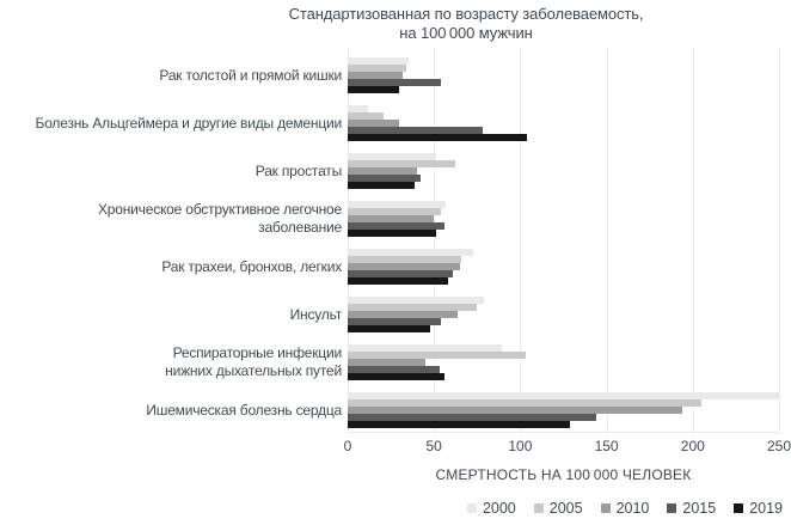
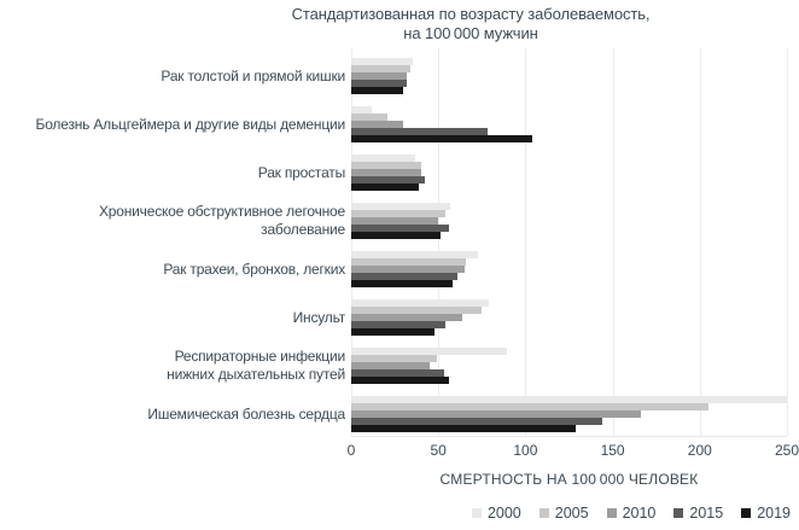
2015/Рак толстой и прямой кишки: 54 -> 32
2000/Рак простаты: 51 -> 37
2005/Рак простаты: 62 -> 40
2005/Респираторные инфекции нижних дыхательных путей: 103 -> 49
2010/Ишемическая болезнь сердца: 194 -> 166
